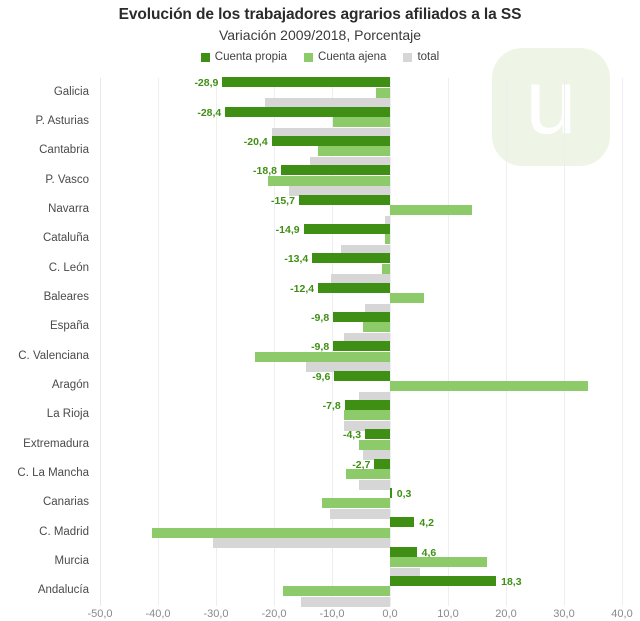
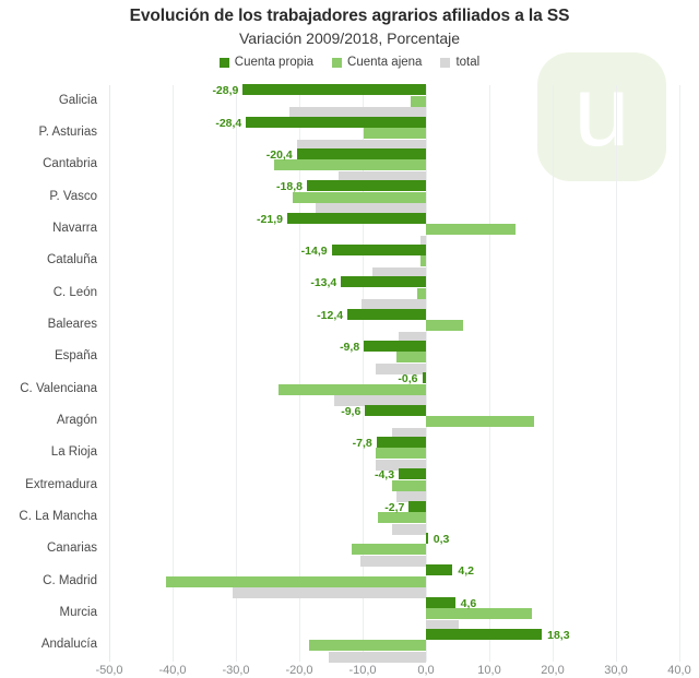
Cuenta ajena/Cantabria: -12 -> -24
Cuenta propia/Navarra: -15,7 -> -21,9
Cuenta propia/C. Valenciana: -9,8 -> -0,6
Cuenta ajena/Aragón: 34 -> 17
